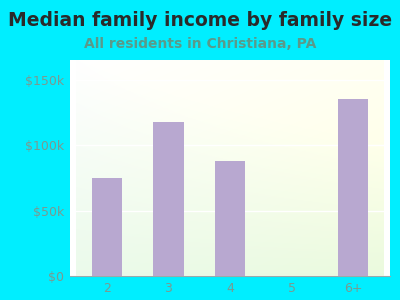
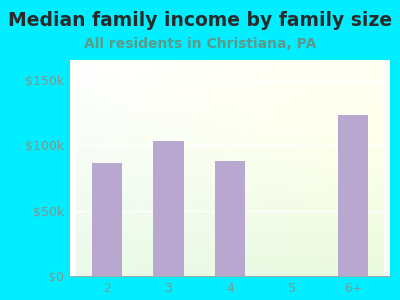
2: $75k -> $86k
3: $118k -> $103k
6+: $135k -> $123k
